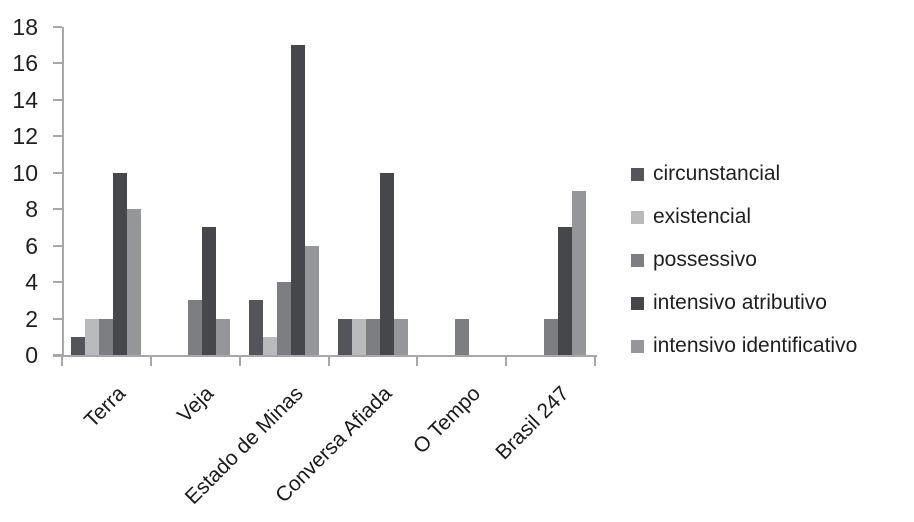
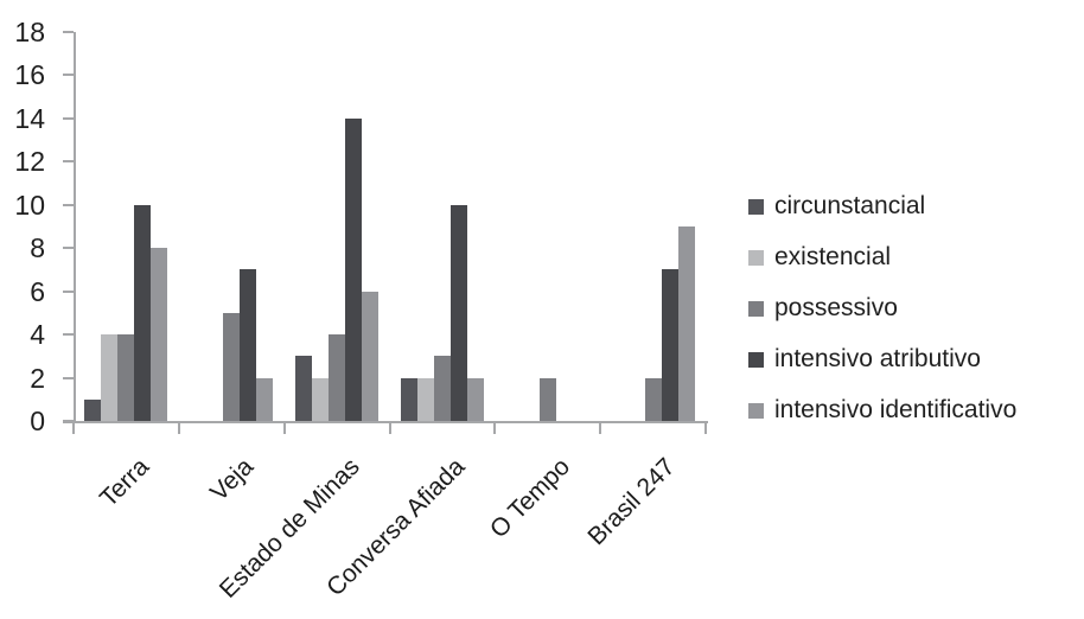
existencial/Terra: 2 -> 4
possessivo/Terra: 2 -> 4
possessivo/Veja: 3 -> 5
existencial/Estado de Minas: 1 -> 2
intensivo atributivo/Estado de Minas: 17 -> 14
possessivo/Conversa Afiada: 2 -> 3
